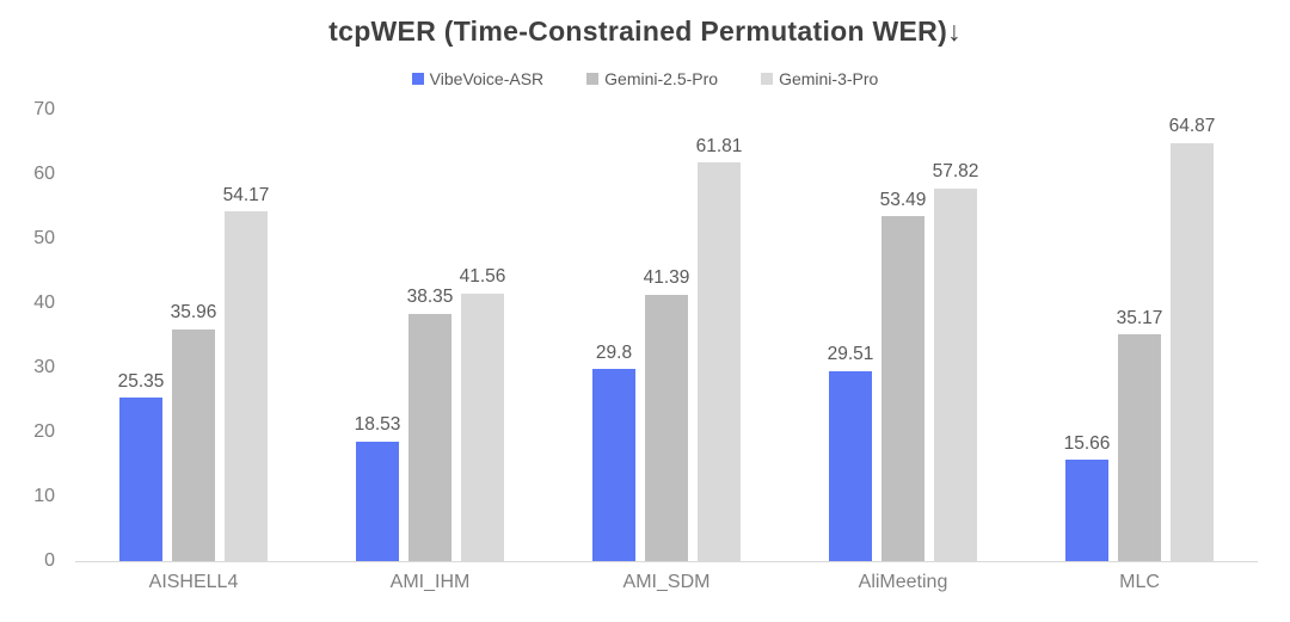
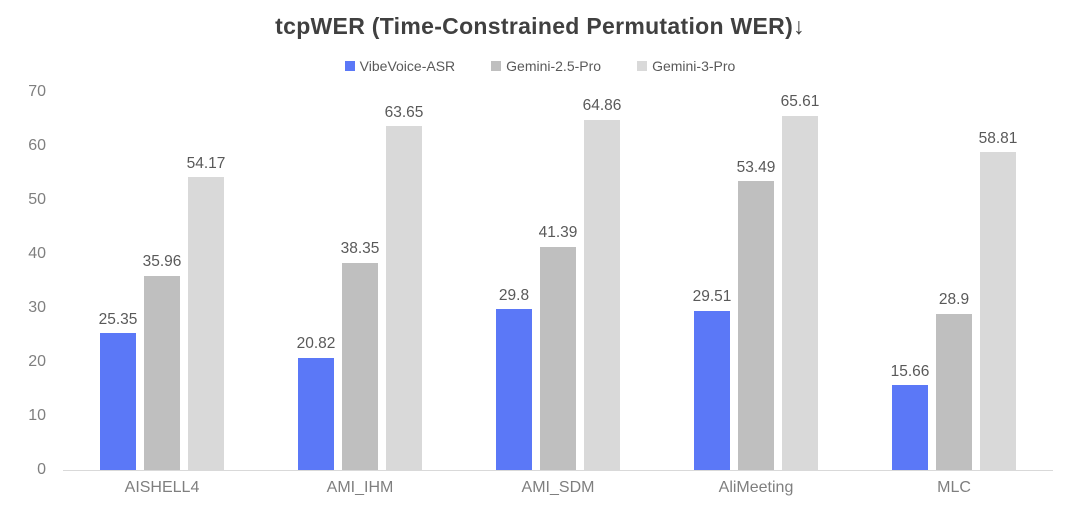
VibeVoice-ASR/AMI_IHM: 18.53 -> 20.82
Gemini-3-Pro/AMI_IHM: 41.56 -> 63.65
Gemini-3-Pro/AMI_SDM: 61.81 -> 64.86
Gemini-3-Pro/AliMeeting: 57.82 -> 65.61
Gemini-2.5-Pro/MLC: 35.17 -> 28.9
Gemini-3-Pro/MLC: 64.87 -> 58.81
